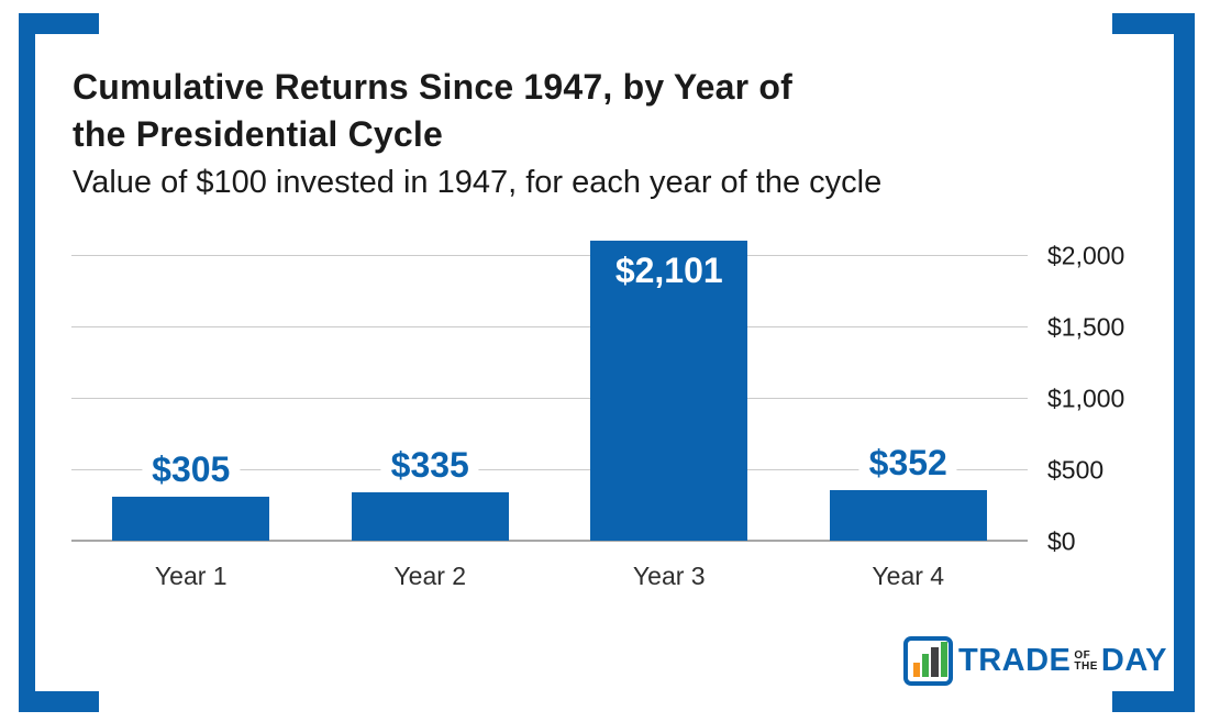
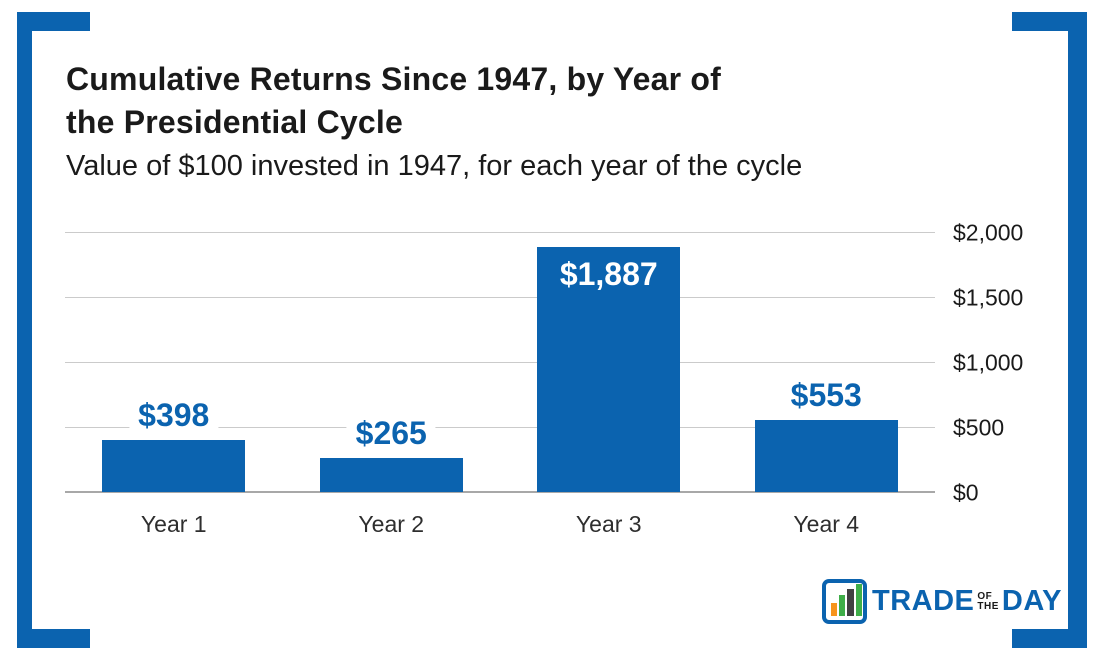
Year 1: $305 -> $398
Year 2: $335 -> $265
Year 3: $2,101 -> $1,887
Year 4: $352 -> $553
